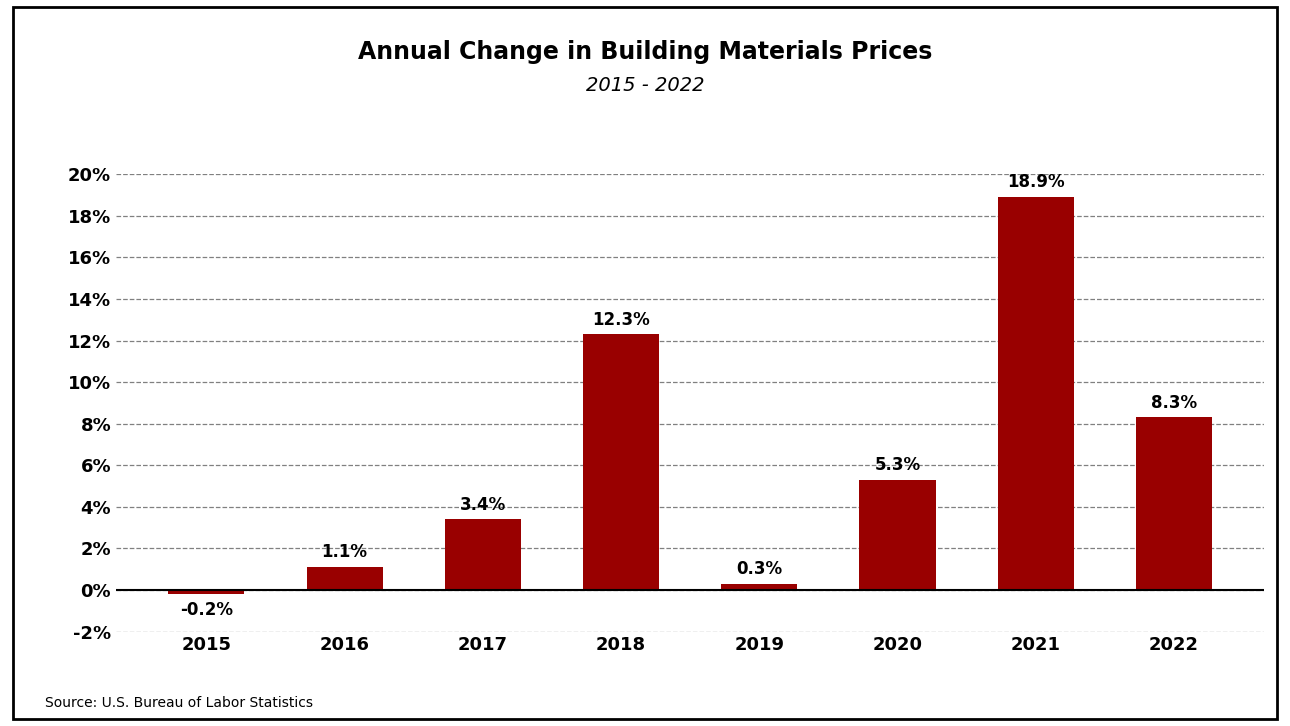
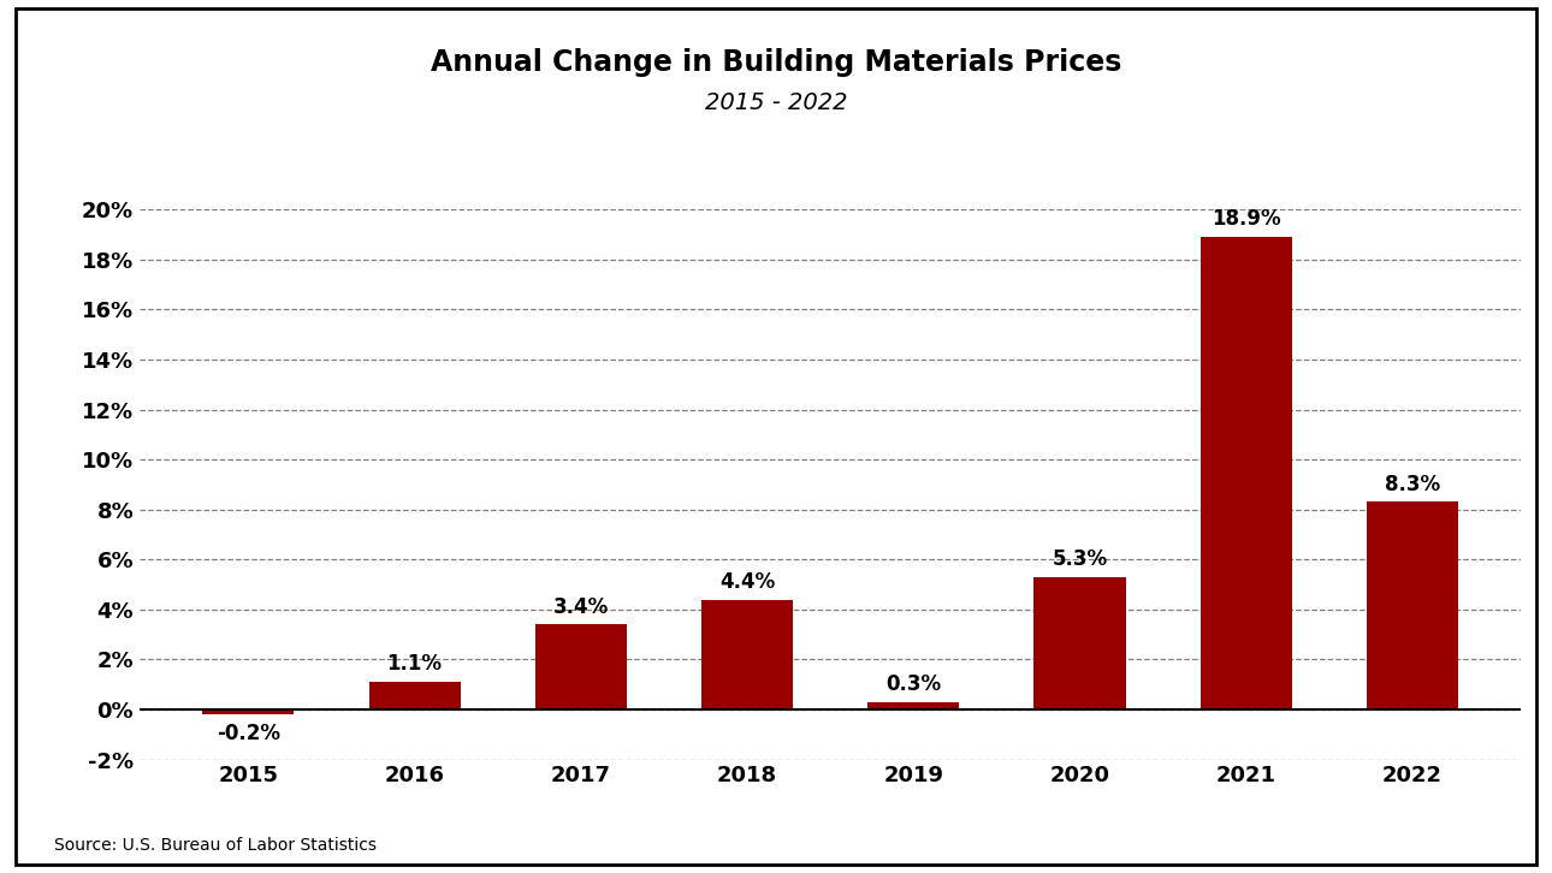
2018: 12.3% -> 4.4%
